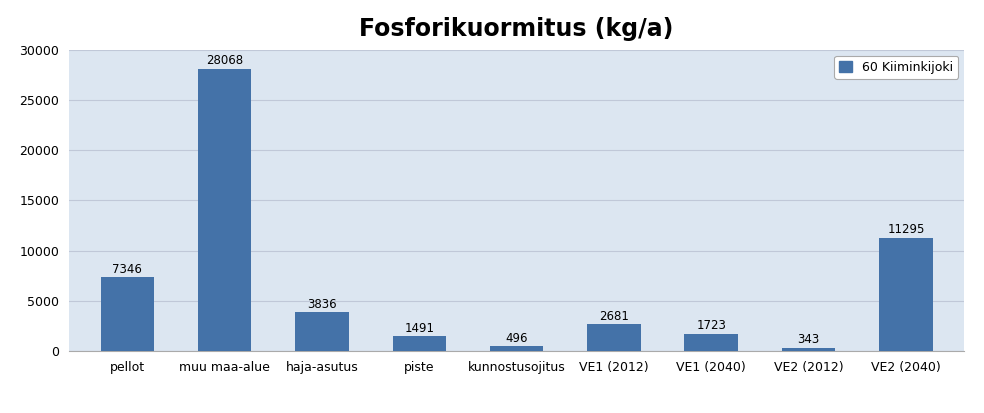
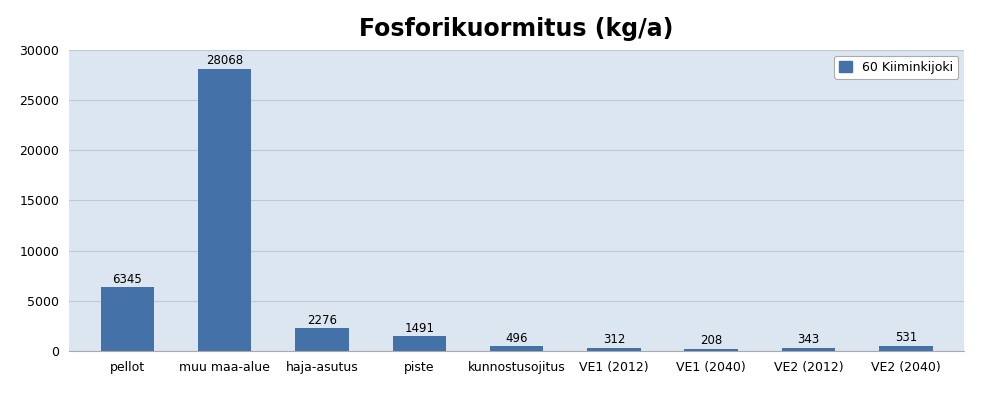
pellot: 7346 -> 6345
haja-asutus: 3836 -> 2276
VE1 (2012): 2681 -> 312
VE1 (2040): 1723 -> 208
VE2 (2040): 11295 -> 531
